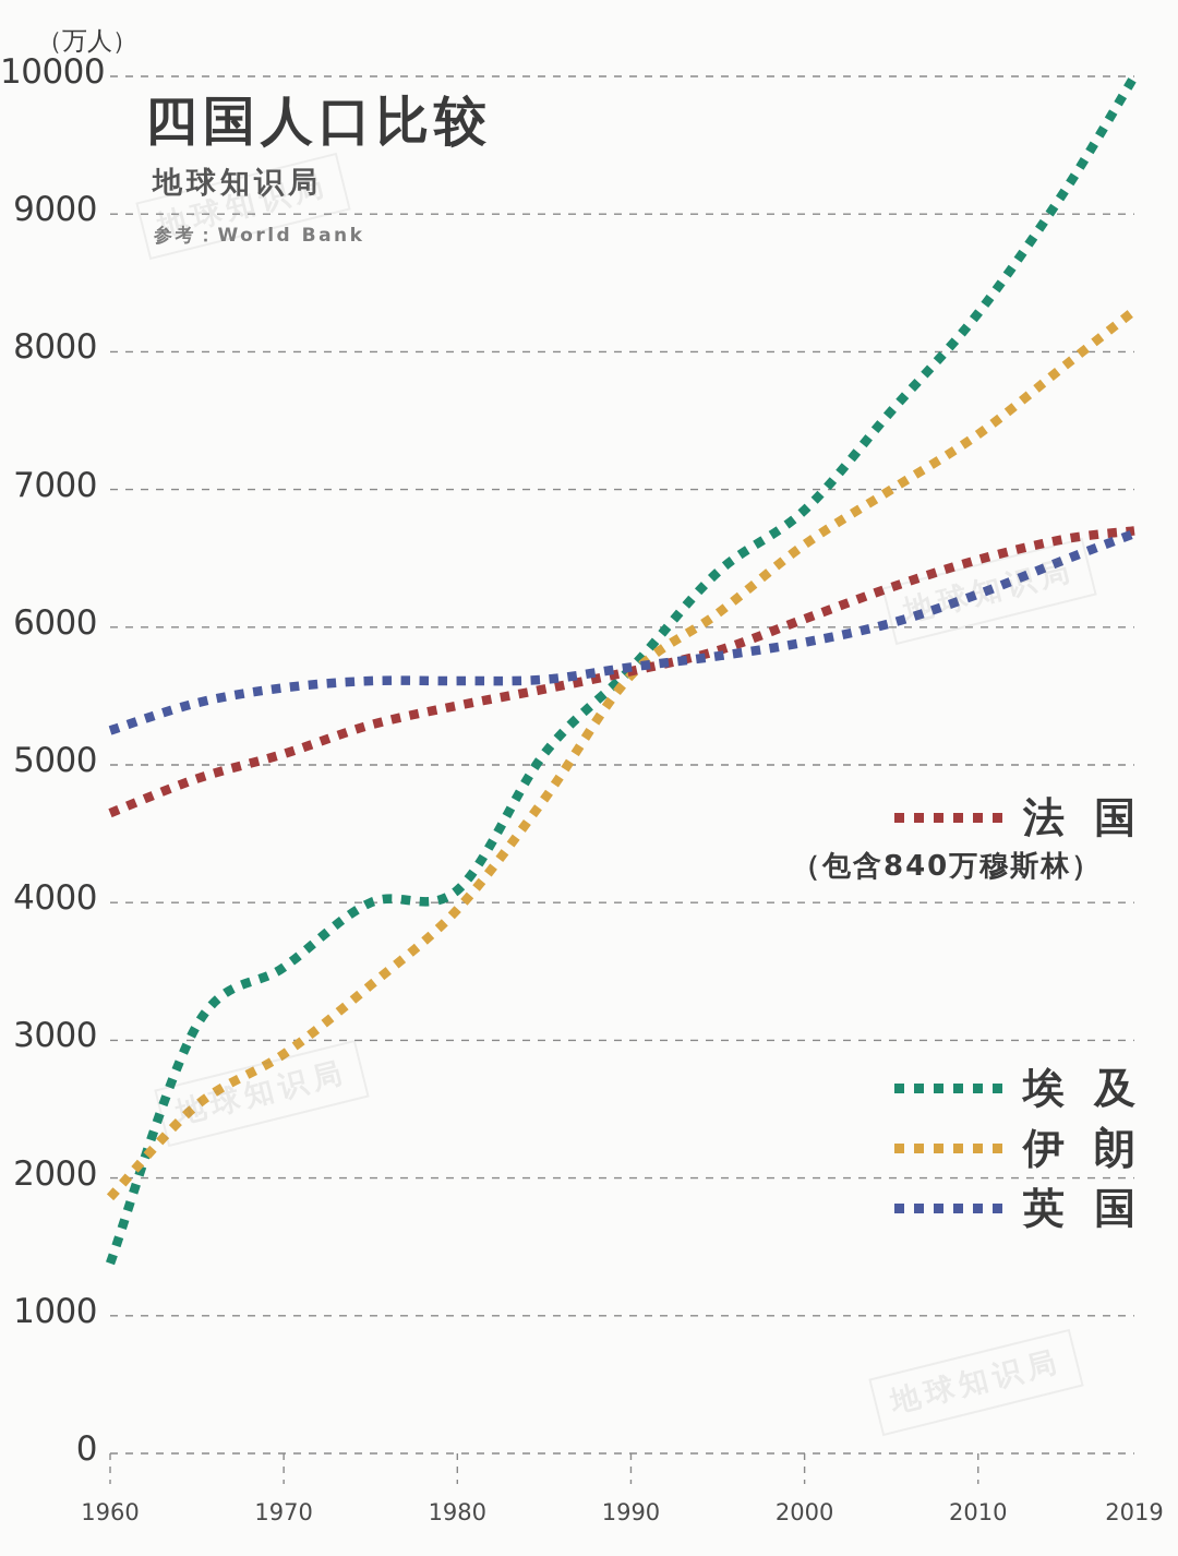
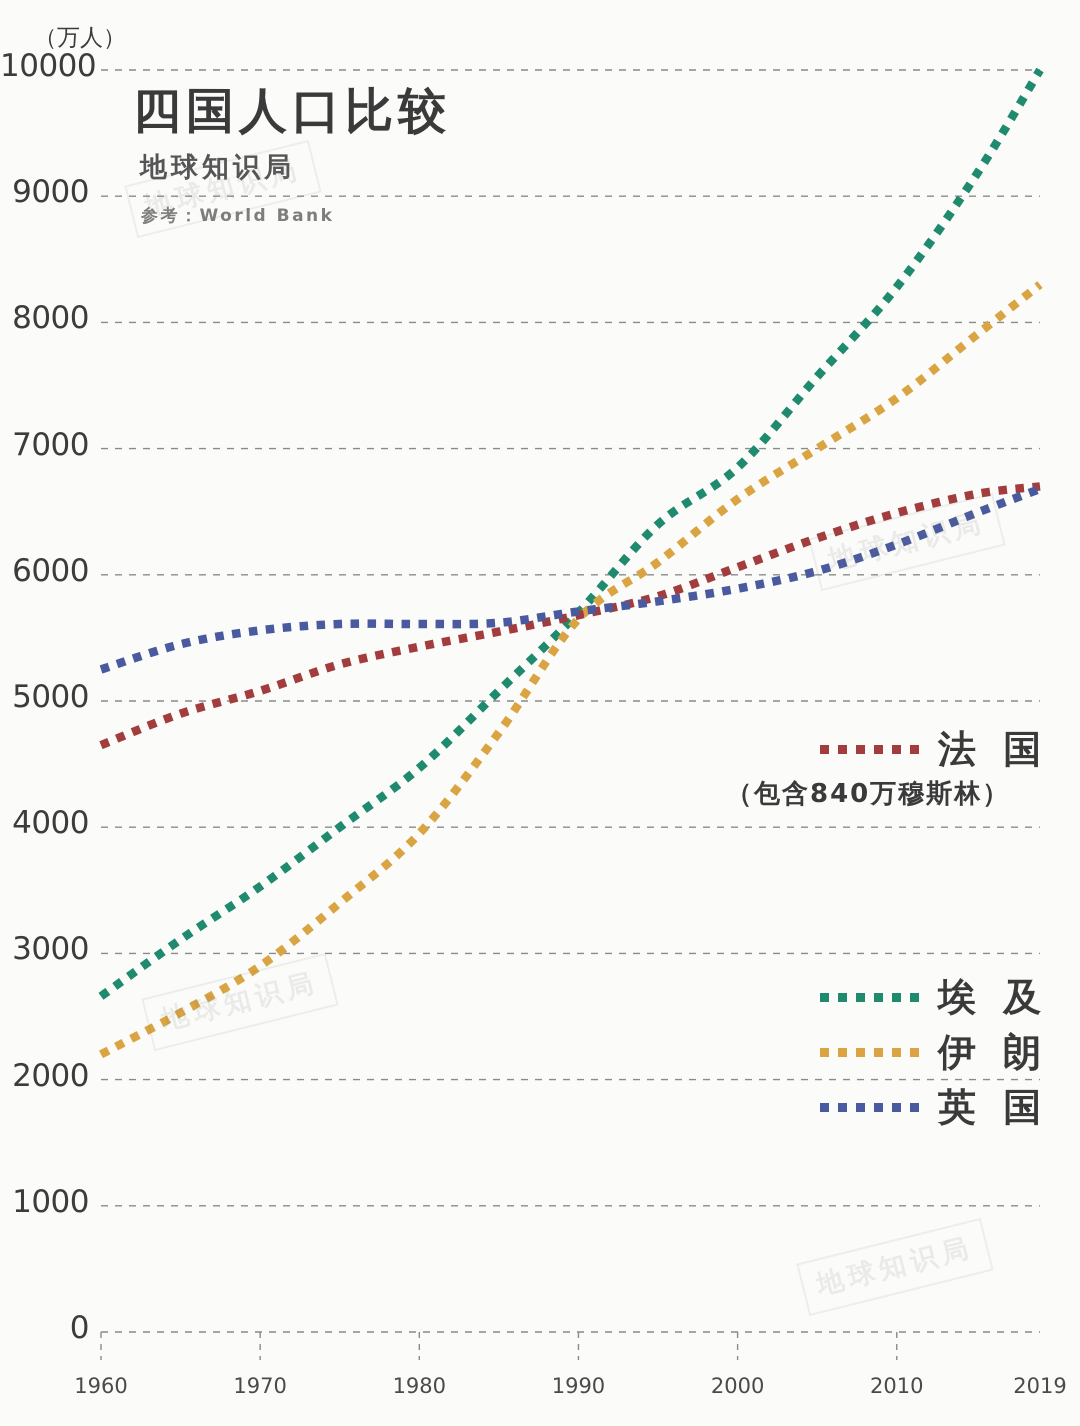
埃及/1960: 1380 -> 2660
伊朗/1960: 1860 -> 2200
埃及/1980: 4090 -> 4470
